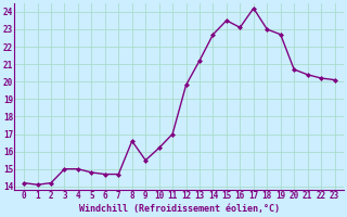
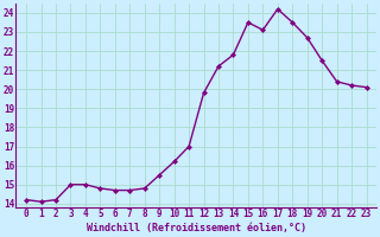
8: 16.6 -> 14.8
14: 22.7 -> 21.8
18: 23.0 -> 23.5
20: 20.7 -> 21.5
